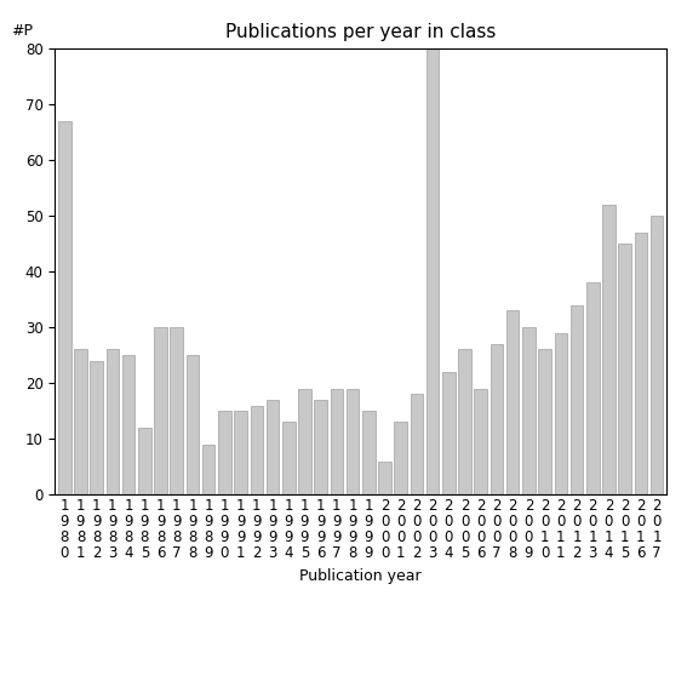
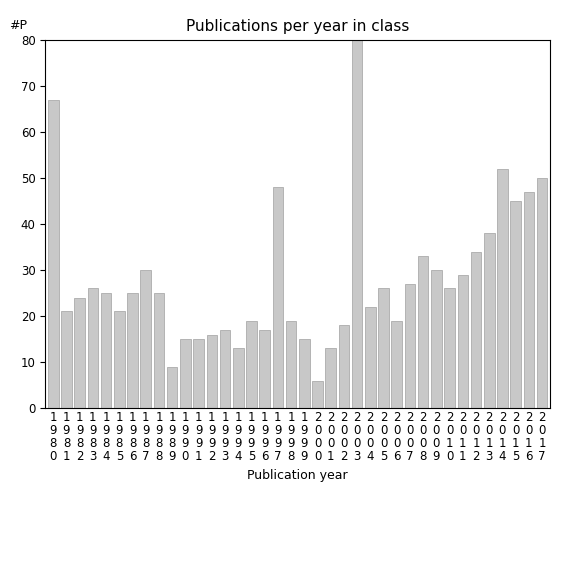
1 9 8 1: 26 -> 21
1 9 8 5: 12 -> 21
1 9 8 6: 30 -> 25
1 9 9 7: 19 -> 48
